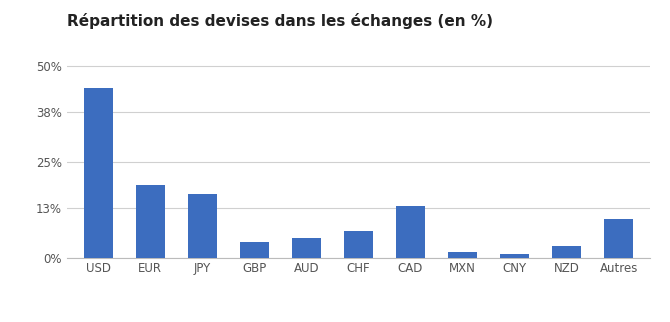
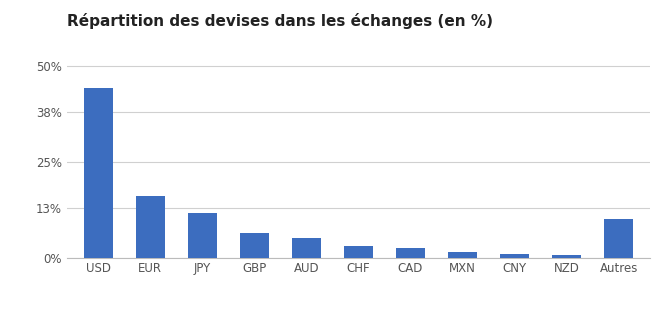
EUR: 19.0% -> 16.0%
JPY: 16.5% -> 11.5%
GBP: 4.0% -> 6.5%
CHF: 7.0% -> 3.0%
CAD: 13.5% -> 2.5%
NZD: 3.0% -> 0.8%
